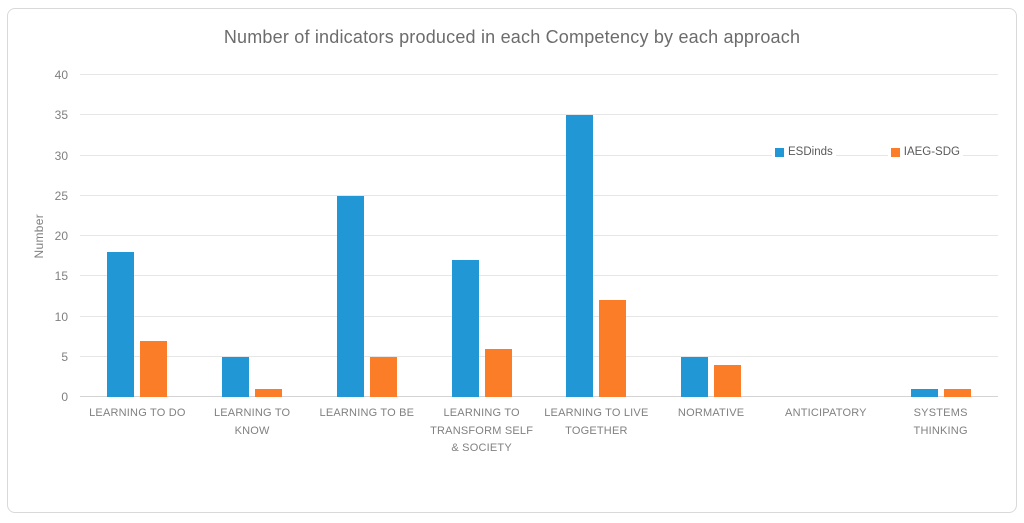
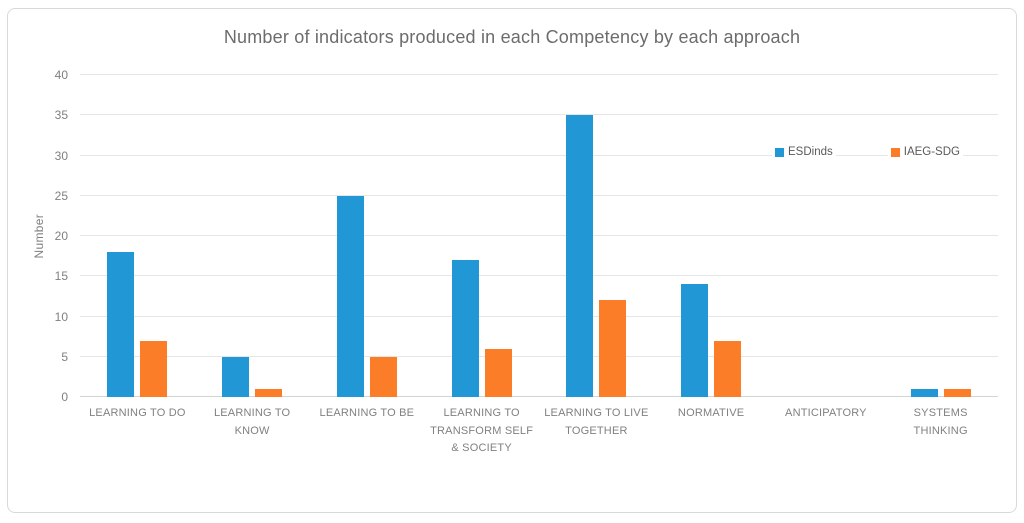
ESDinds/NORMATIVE: 5 -> 14
IAEG-SDG/NORMATIVE: 4 -> 7
